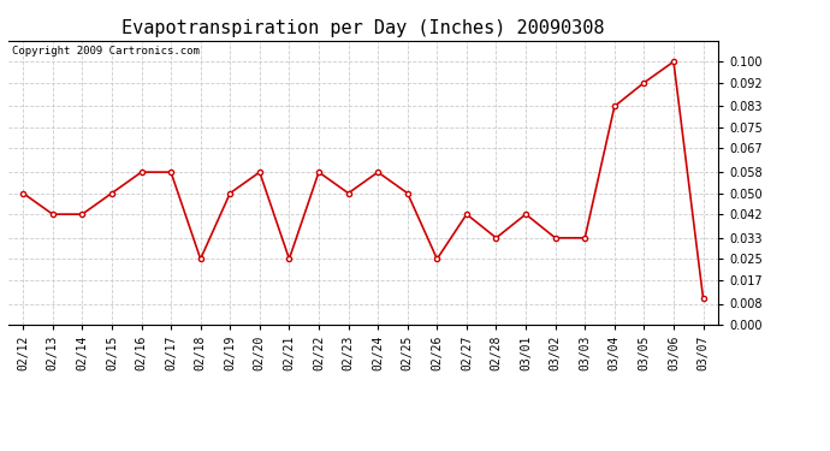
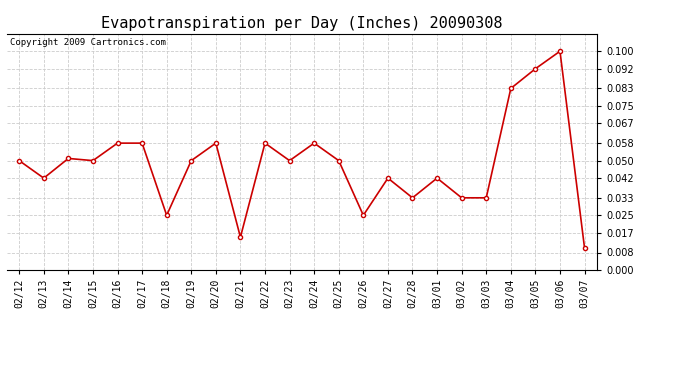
02/14: 0.042 -> 0.051
02/21: 0.025 -> 0.015
